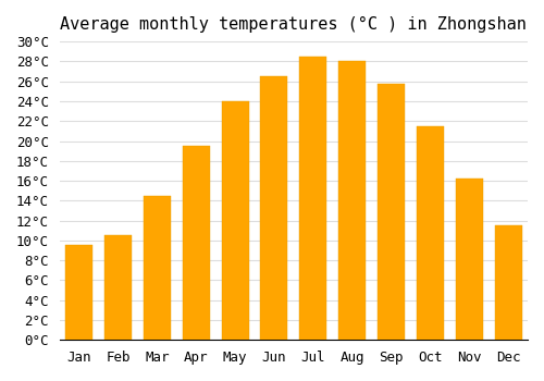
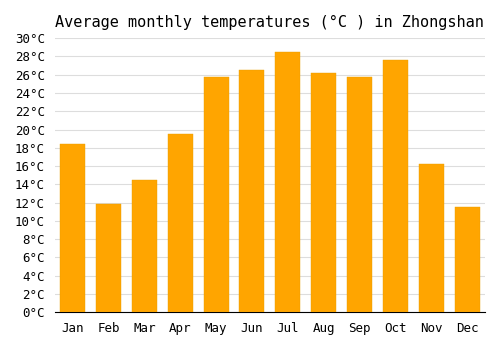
Jan: 9.5°C -> 18.4°C
Feb: 10.5°C -> 11.8°C
May: 24.0°C -> 25.8°C
Aug: 28.0°C -> 26.2°C
Oct: 21.5°C -> 27.6°C
